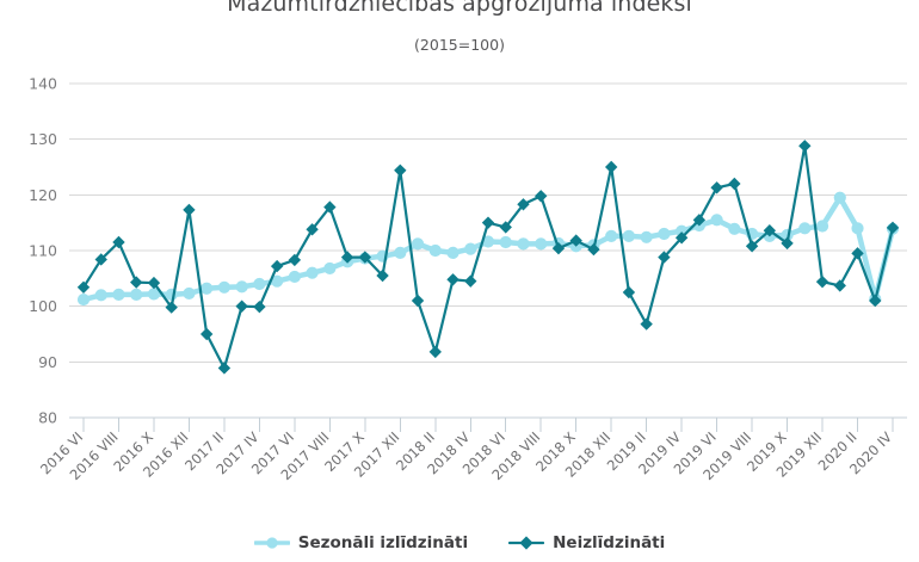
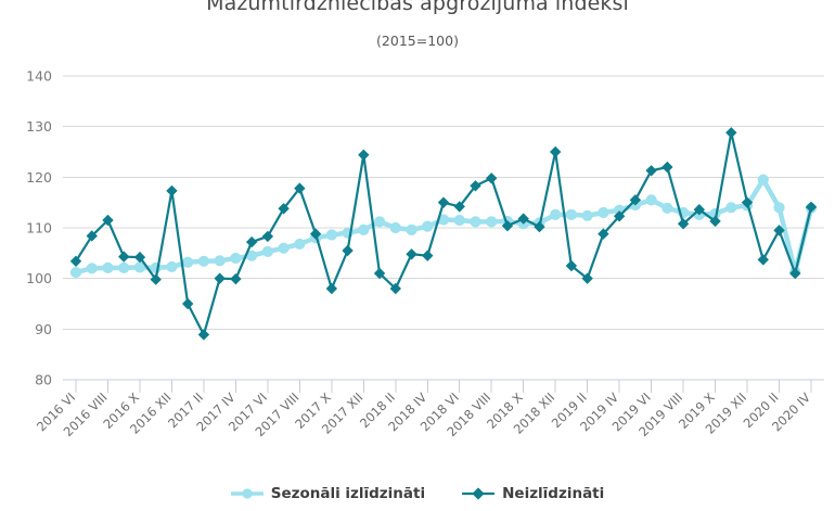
Neizlīdzināti/2017 X: 109 -> 98
Neizlīdzināti/2018 II: 92 -> 98
Neizlīdzināti/2019 II: 97 -> 100
Neizlīdzināti/2019 XII: 104 -> 115
